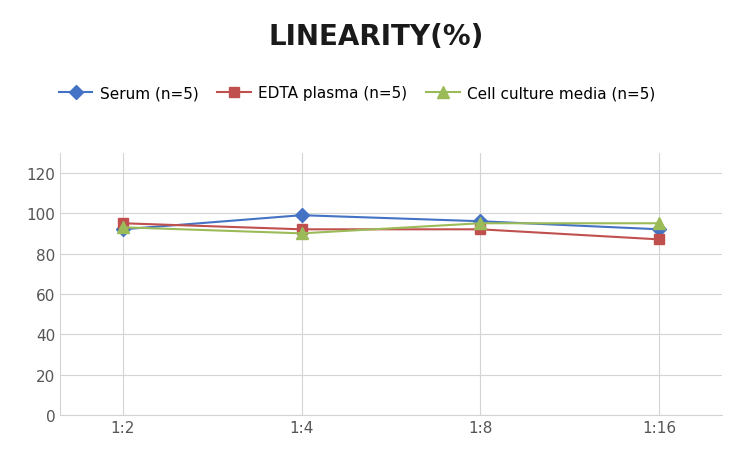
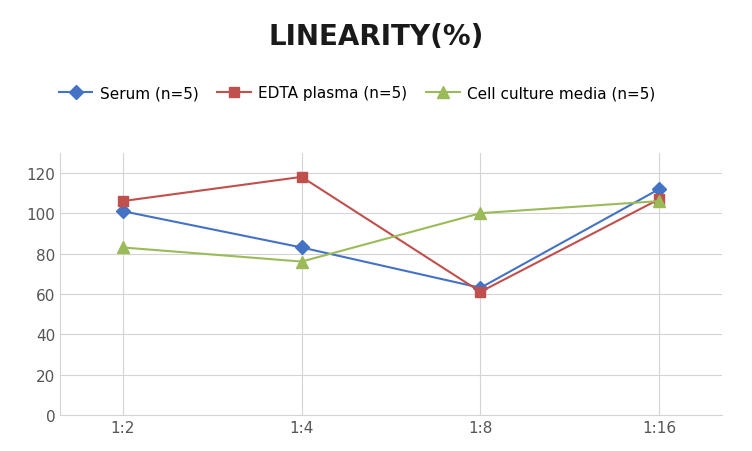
Serum (n=5)/1:2: 92 -> 101
EDTA plasma (n=5)/1:2: 95 -> 106
Cell culture media (n=5)/1:2: 93 -> 83
Serum (n=5)/1:4: 99 -> 83
EDTA plasma (n=5)/1:4: 92 -> 118
Cell culture media (n=5)/1:4: 90 -> 76
Serum (n=5)/1:8: 96 -> 63
EDTA plasma (n=5)/1:8: 92 -> 61
Cell culture media (n=5)/1:8: 95 -> 100
Serum (n=5)/1:16: 92 -> 112
EDTA plasma (n=5)/1:16: 87 -> 107
Cell culture media (n=5)/1:16: 95 -> 106
